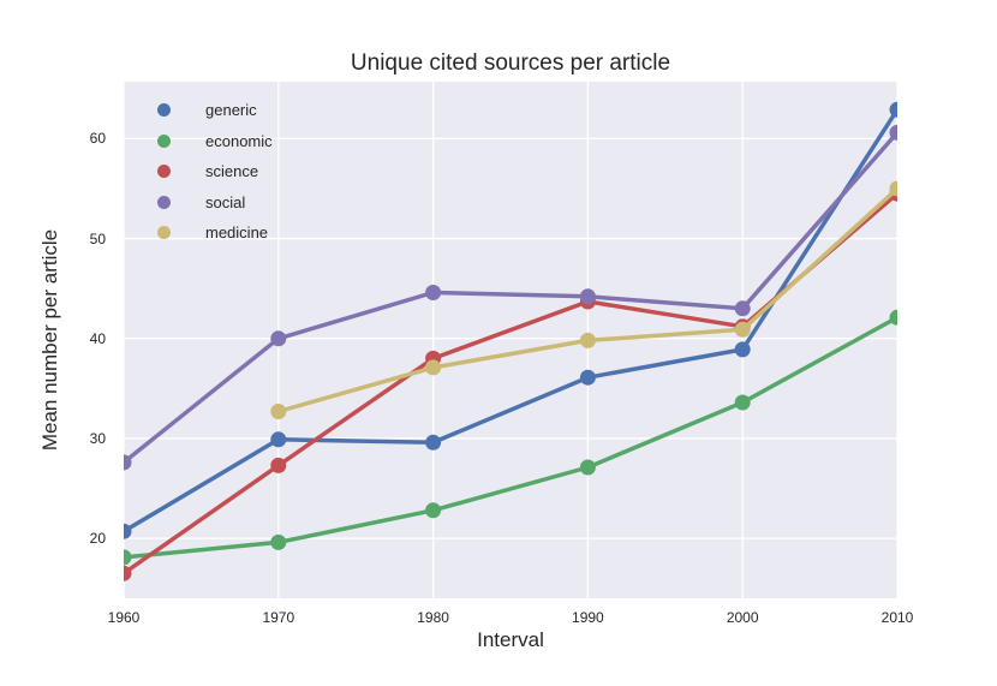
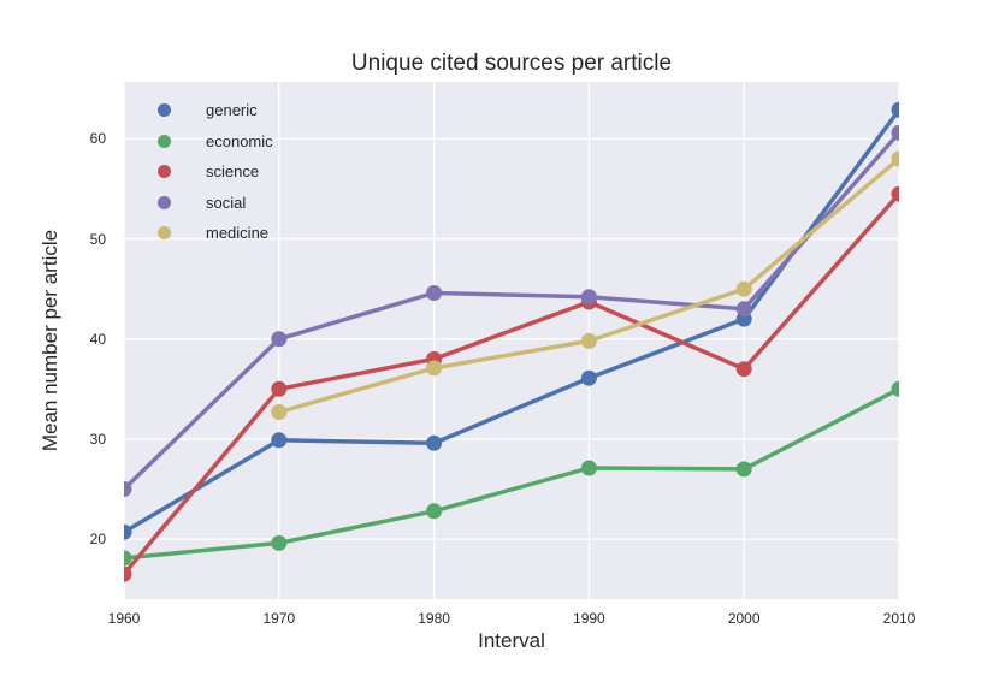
social/1960: 28 -> 25
science/1970: 27 -> 35
generic/2000: 39 -> 42
economic/2000: 34 -> 27
science/2000: 41 -> 37
medicine/2000: 41 -> 45
economic/2010: 42 -> 35
medicine/2010: 55 -> 58
